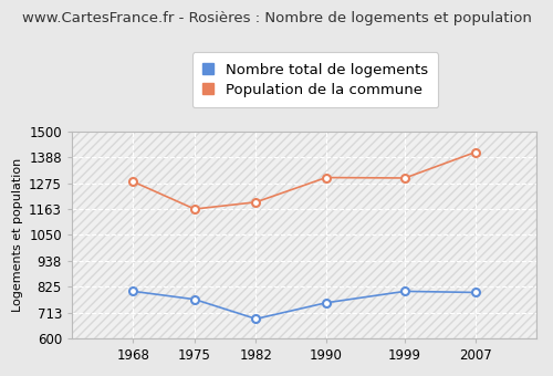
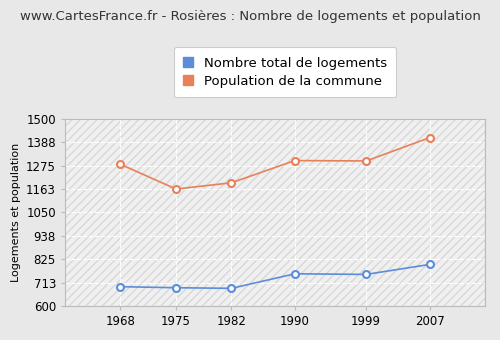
Nombre total de logements/1968: 805 -> 693
Nombre total de logements/1975: 770 -> 688
Nombre total de logements/1999: 805 -> 752
